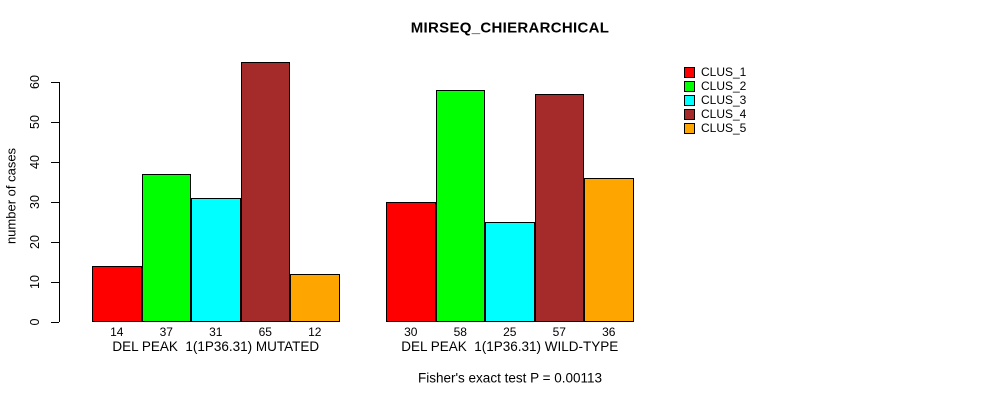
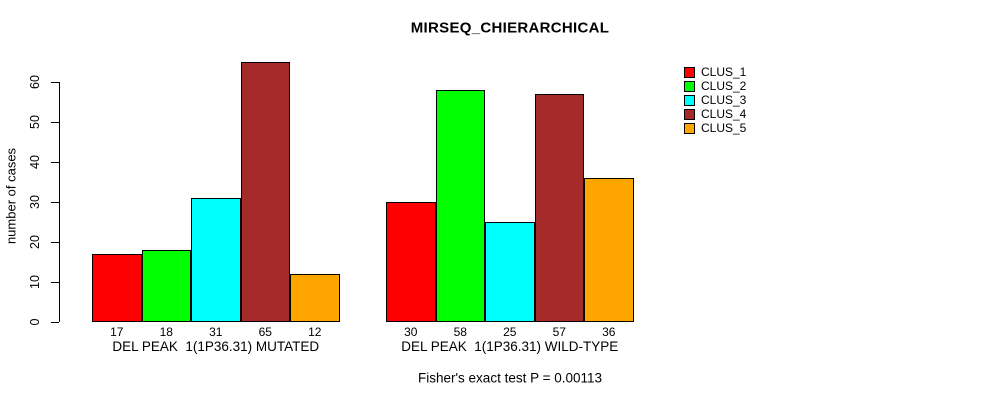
CLUS_1/DEL PEAK 1(1P36.31) MUTATED: 14 -> 17
CLUS_2/DEL PEAK 1(1P36.31) MUTATED: 37 -> 18
